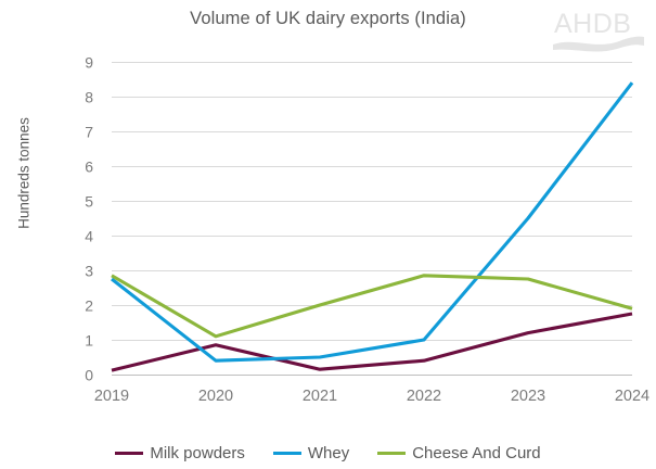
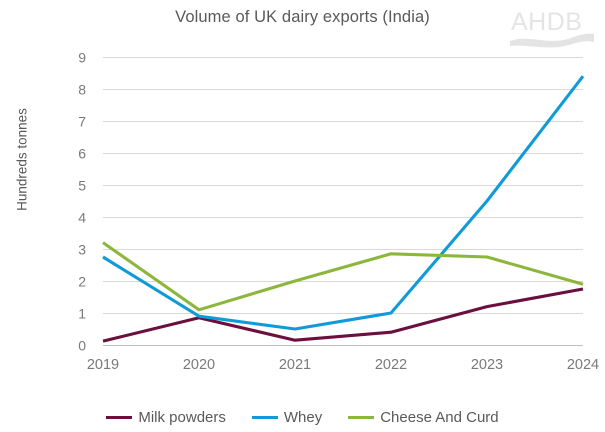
Cheese And Curd/2019: 2.9 -> 3.2
Whey/2020: 0.4 -> 0.9
